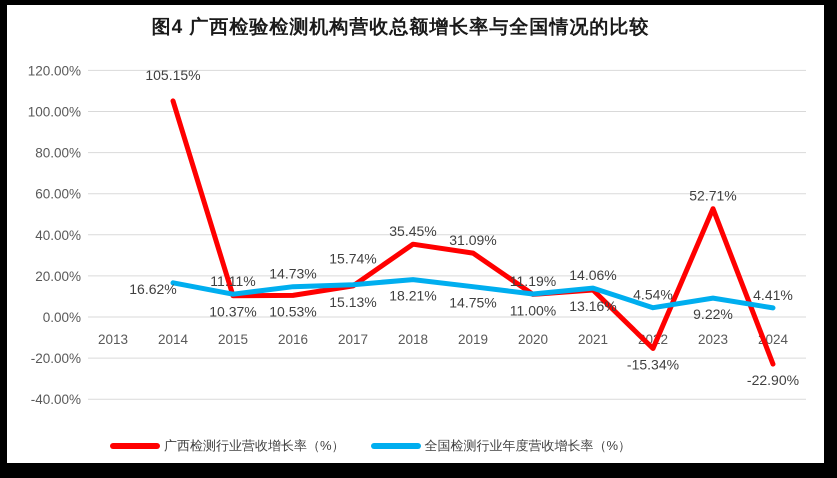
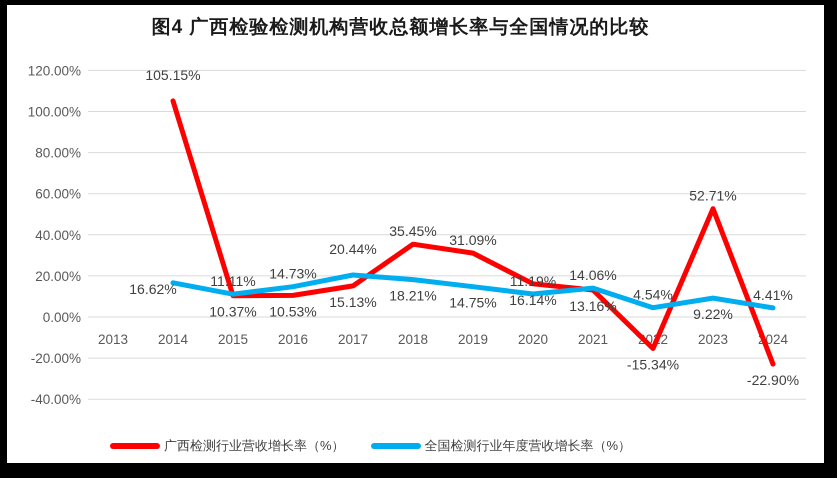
全国检测行业年度营收增长率（%）/2017: 15.74% -> 20.44%
广西检测行业营收增长率（%）/2020: 11.00% -> 16.14%
